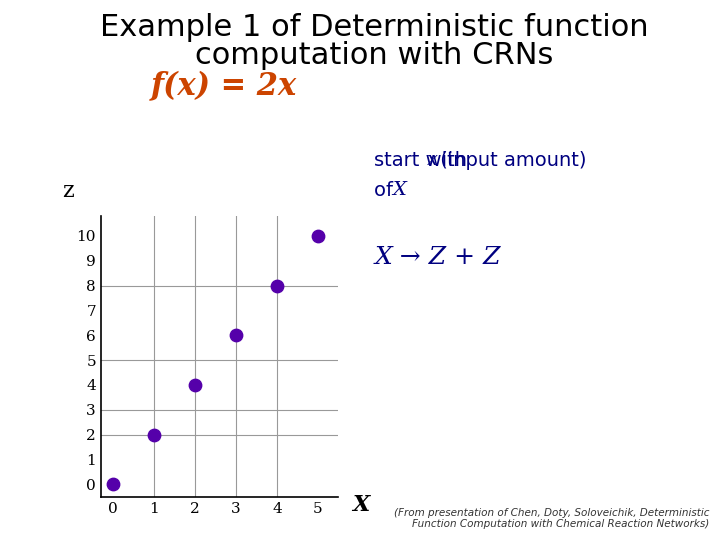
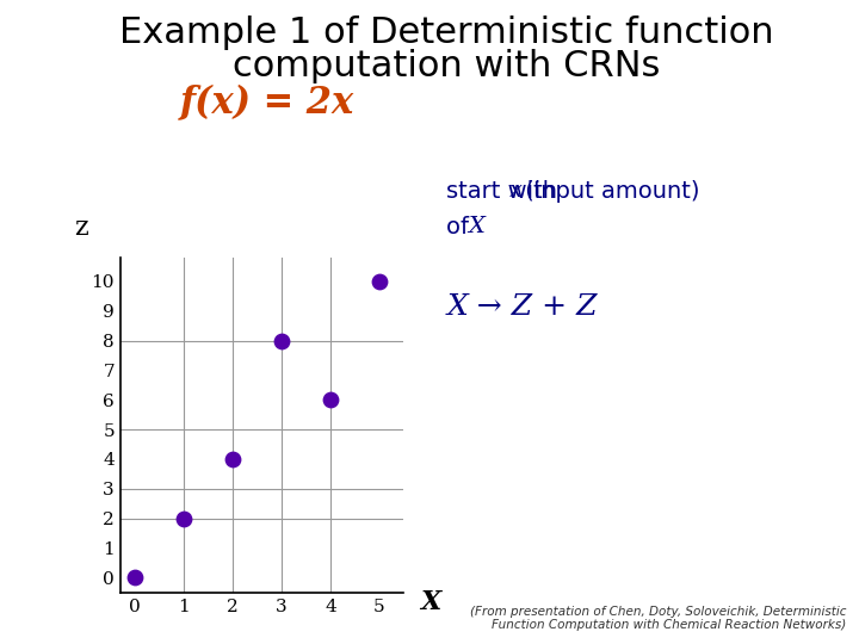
3: 6 -> 8
4: 8 -> 6
